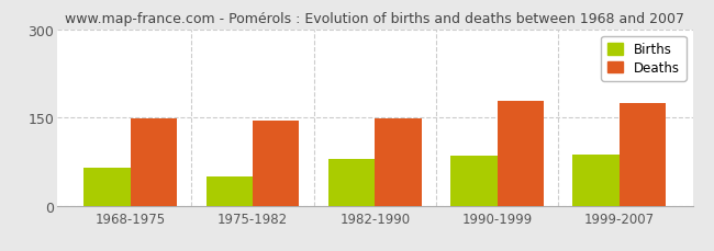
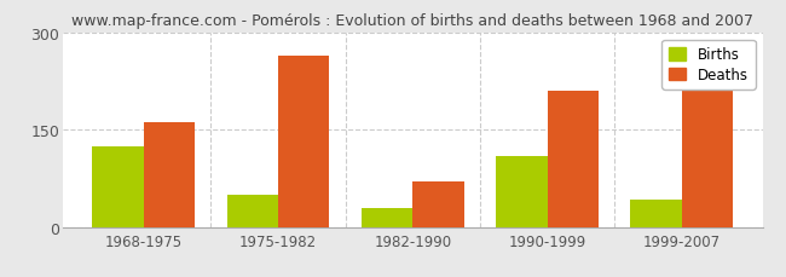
Births/1968-1975: 65 -> 124
Deaths/1968-1975: 148 -> 162
Deaths/1975-1982: 144 -> 264
Births/1982-1990: 80 -> 30
Deaths/1982-1990: 148 -> 70
Births/1990-1999: 85 -> 110
Deaths/1990-1999: 178 -> 210
Births/1999-2007: 87 -> 42
Deaths/1999-2007: 175 -> 212
